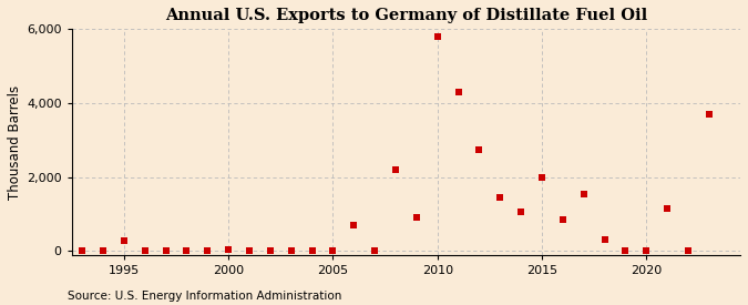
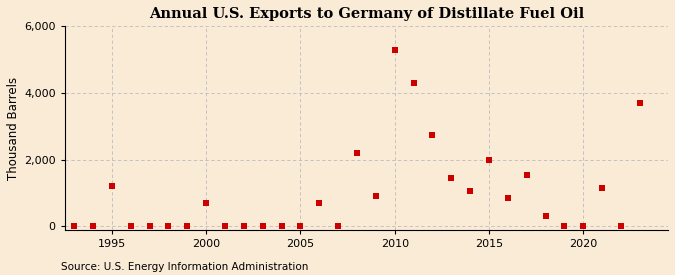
1995: 270 -> 1,200
2000: 50 -> 700
2010: 5,800 -> 5,300
